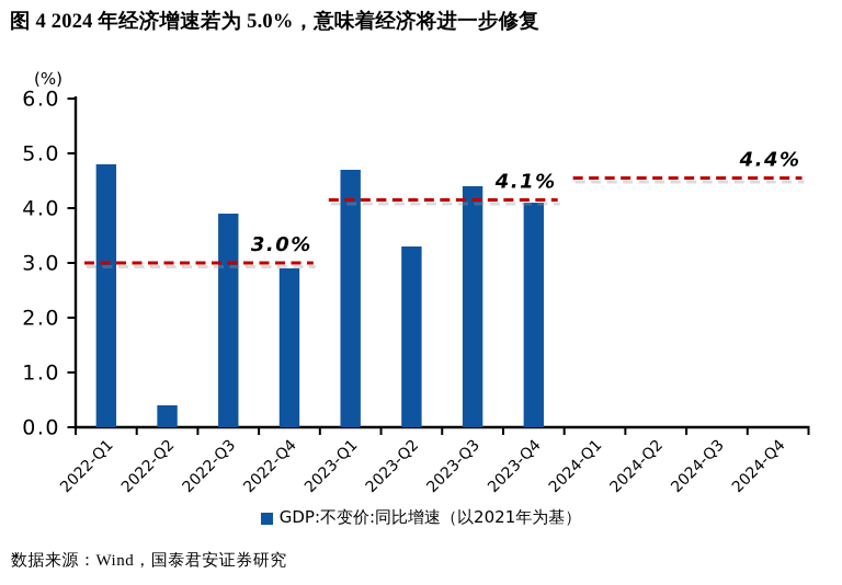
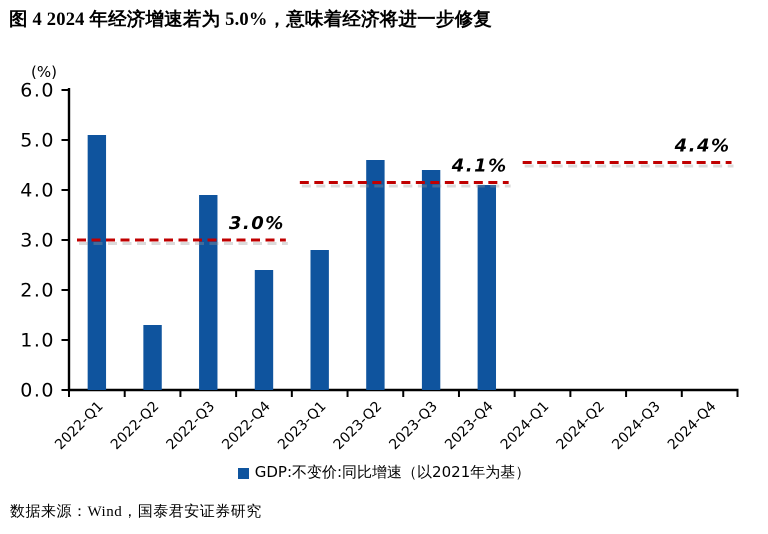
2022-Q1: 4.8 -> 5.1
2022-Q2: 0.4 -> 1.3
2022-Q4: 2.9 -> 2.4
2023-Q1: 4.7 -> 2.8
2023-Q2: 3.3 -> 4.6
